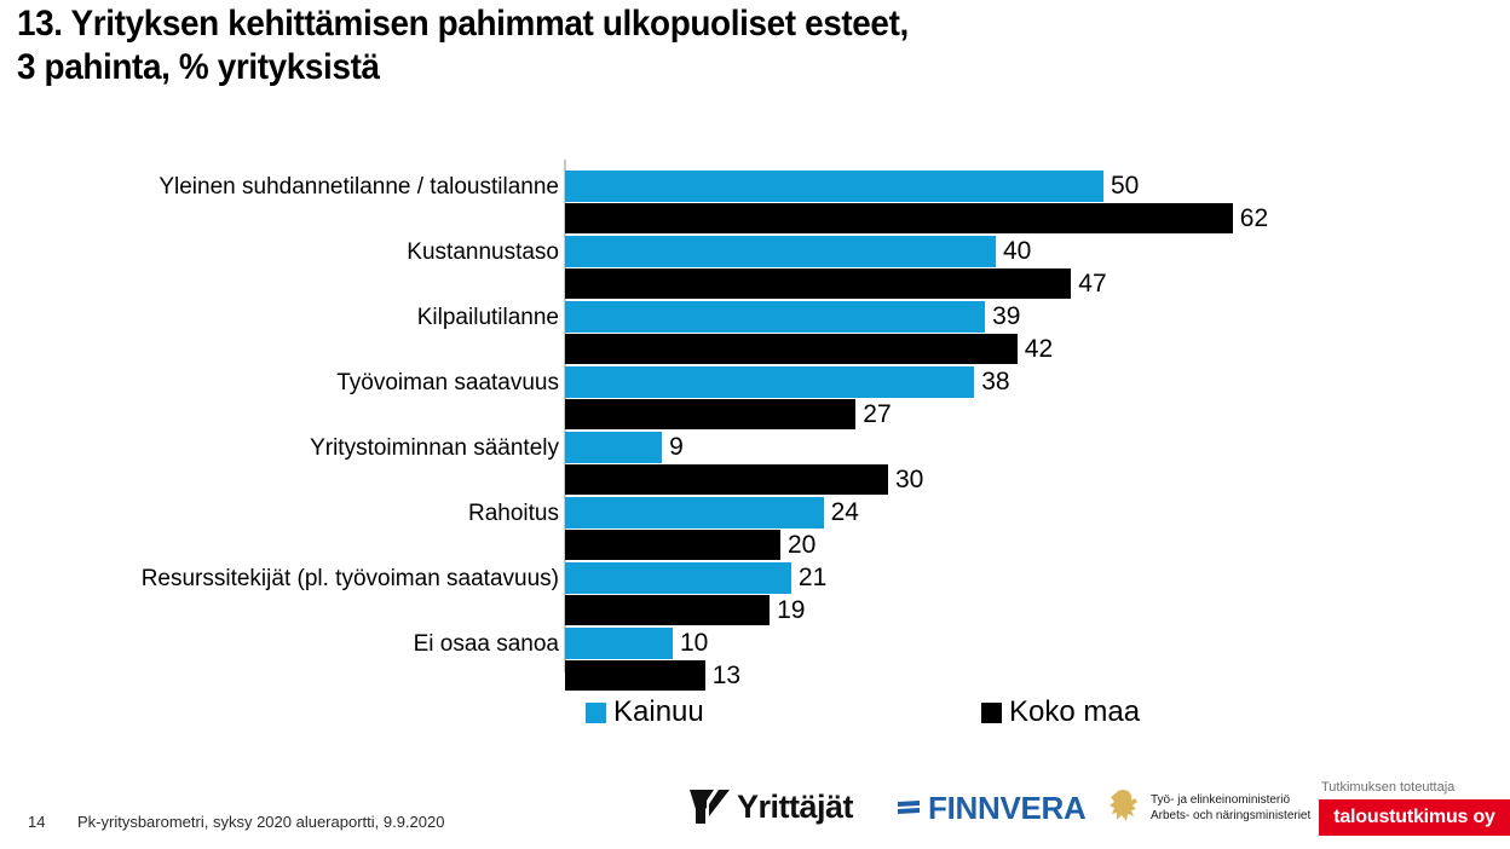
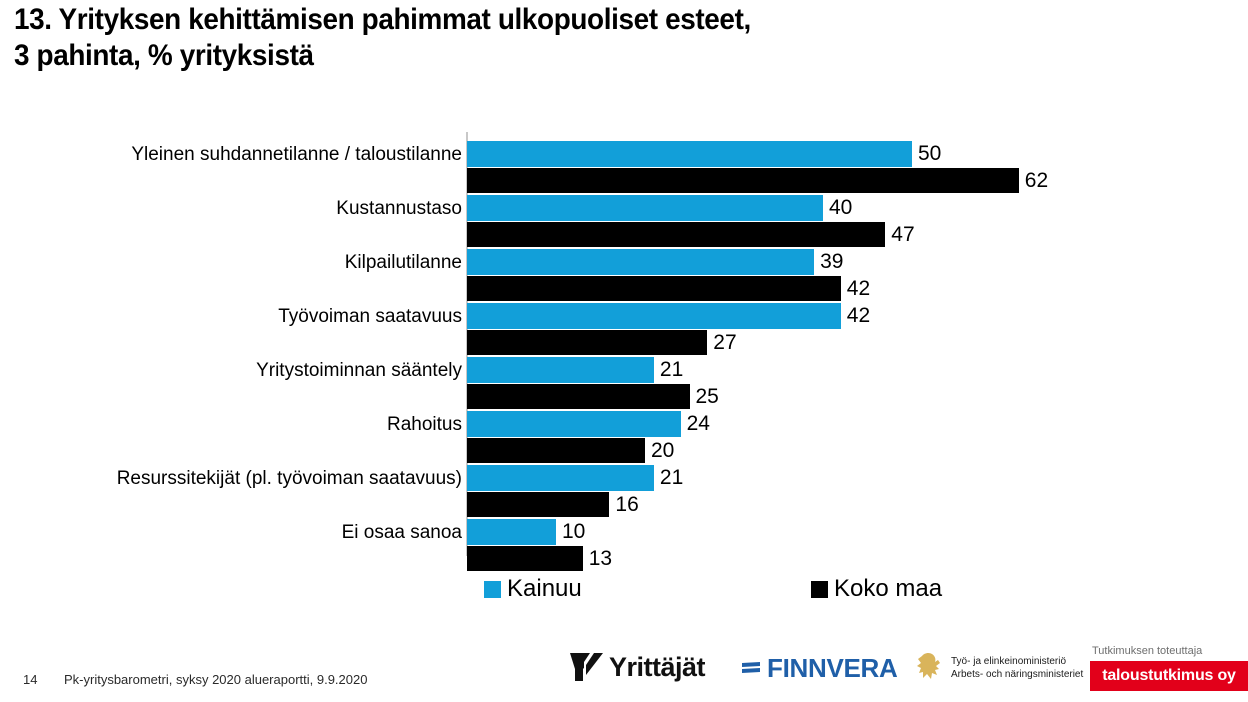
Kainuu/Työvoiman saatavuus: 38 -> 42
Kainuu/Yritystoiminnan sääntely: 9 -> 21
Koko maa/Yritystoiminnan sääntely: 30 -> 25
Koko maa/Resurssitekijät (pl. työvoiman saatavuus): 19 -> 16
